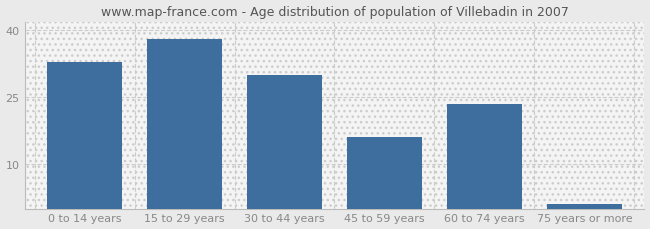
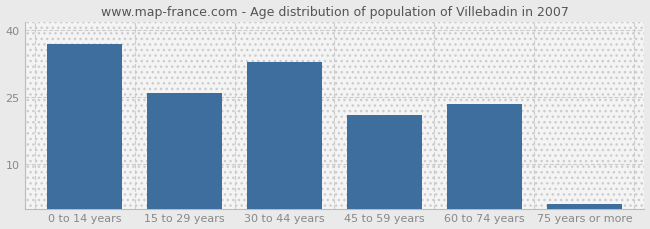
0 to 14 years: 33.0 -> 37.0
15 to 29 years: 38.0 -> 26.0
30 to 44 years: 30.0 -> 33.0
45 to 59 years: 16.0 -> 21.0
